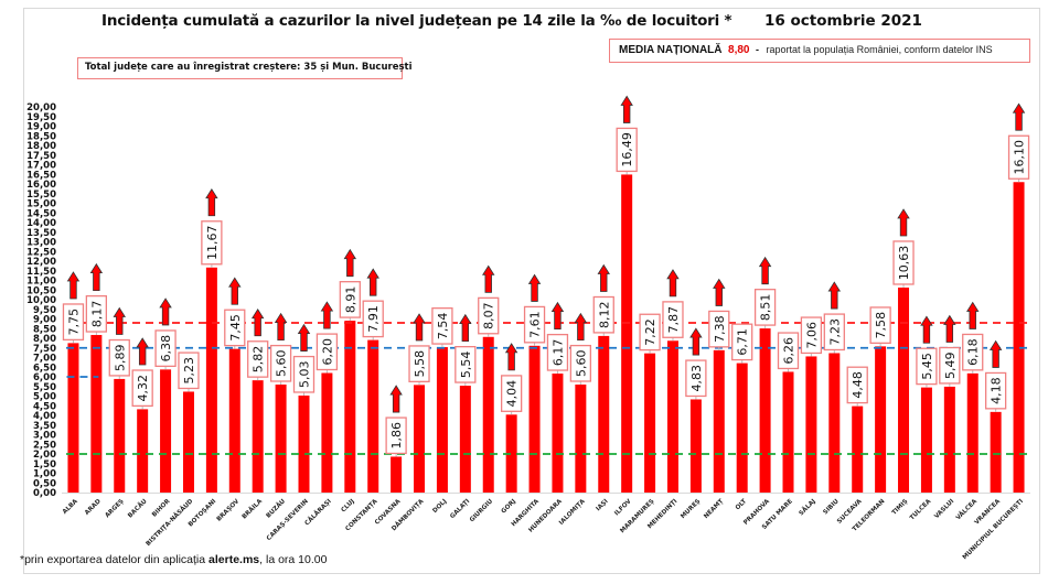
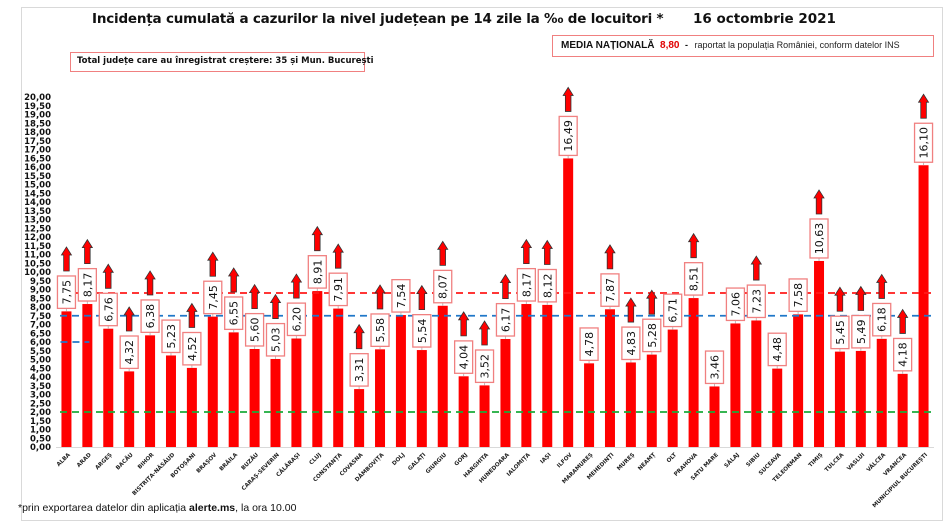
ARGEȘ: 5,89 -> 6,76
BOTOȘANI: 11,67 -> 4,52
BRĂILA: 5,82 -> 6,55
COVASNA: 1,86 -> 3,31
HARGHITA: 7,61 -> 3,52
IALOMIȚA: 5,60 -> 8,17
MARAMUREȘ: 7,22 -> 4,78
NEAMȚ: 7,38 -> 5,28
SATU MARE: 6,26 -> 3,46
